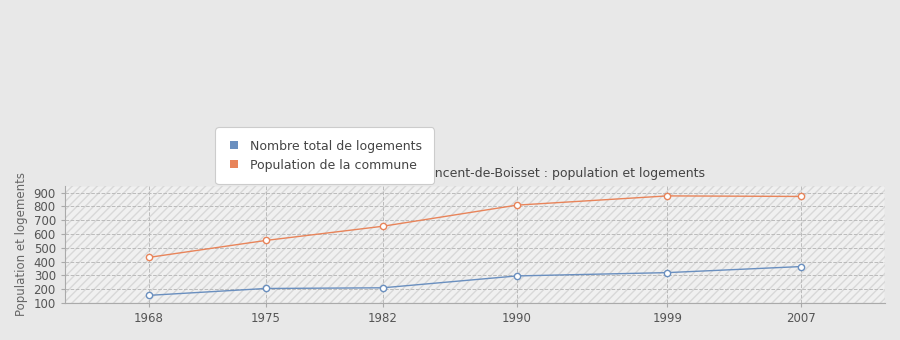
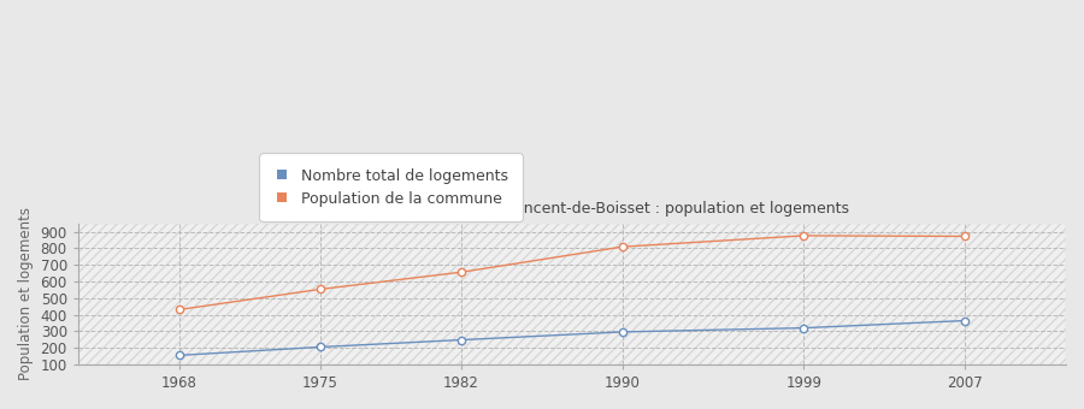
Nombre total de logements/1982: 210 -> 250
